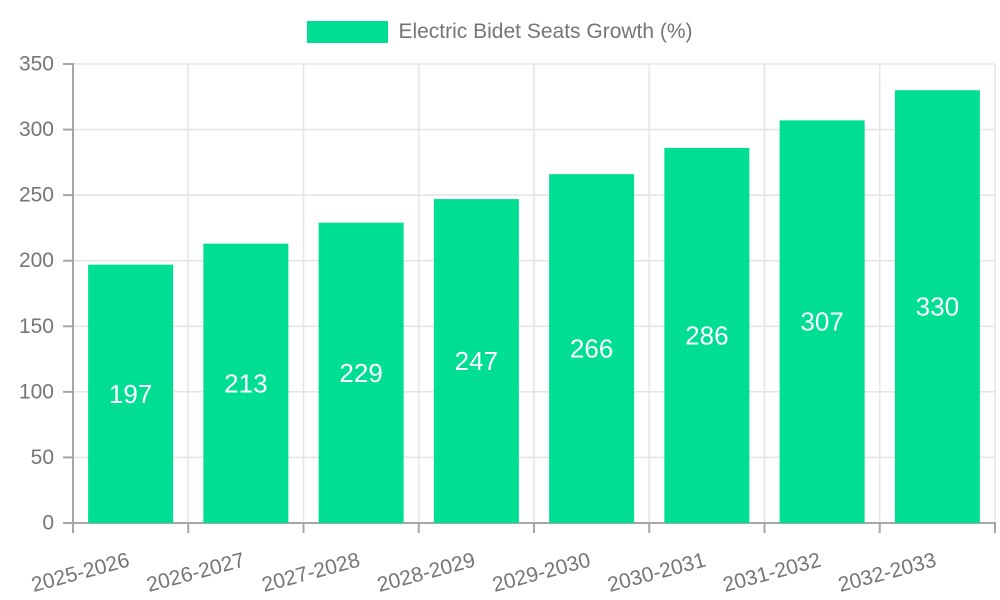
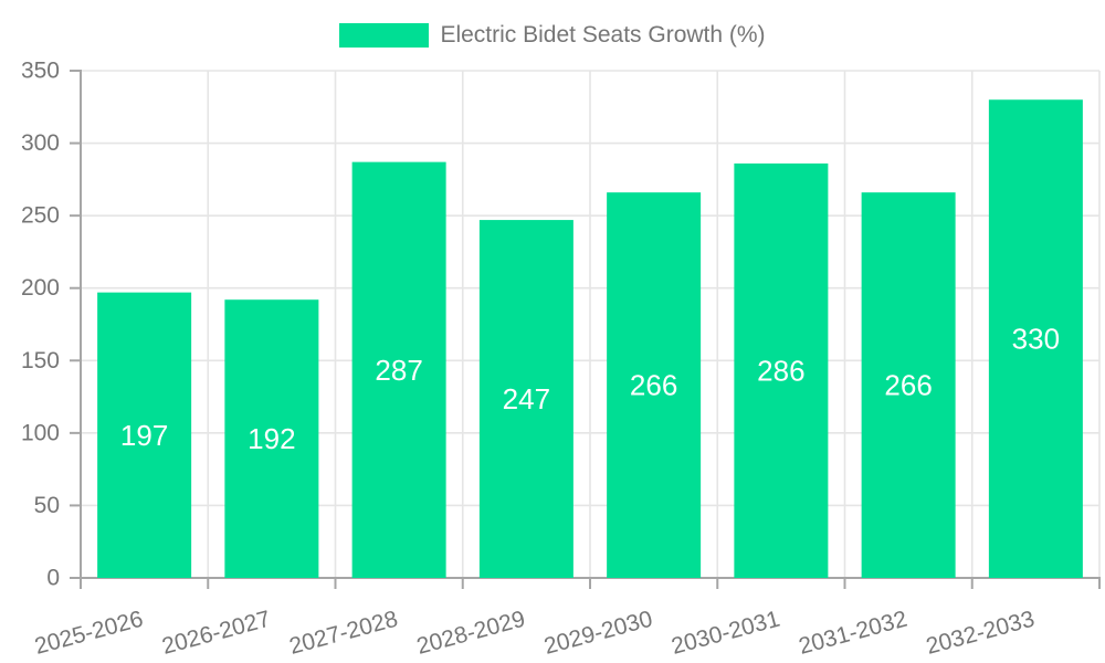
2026-2027: 213 -> 192
2027-2028: 229 -> 287
2031-2032: 307 -> 266
